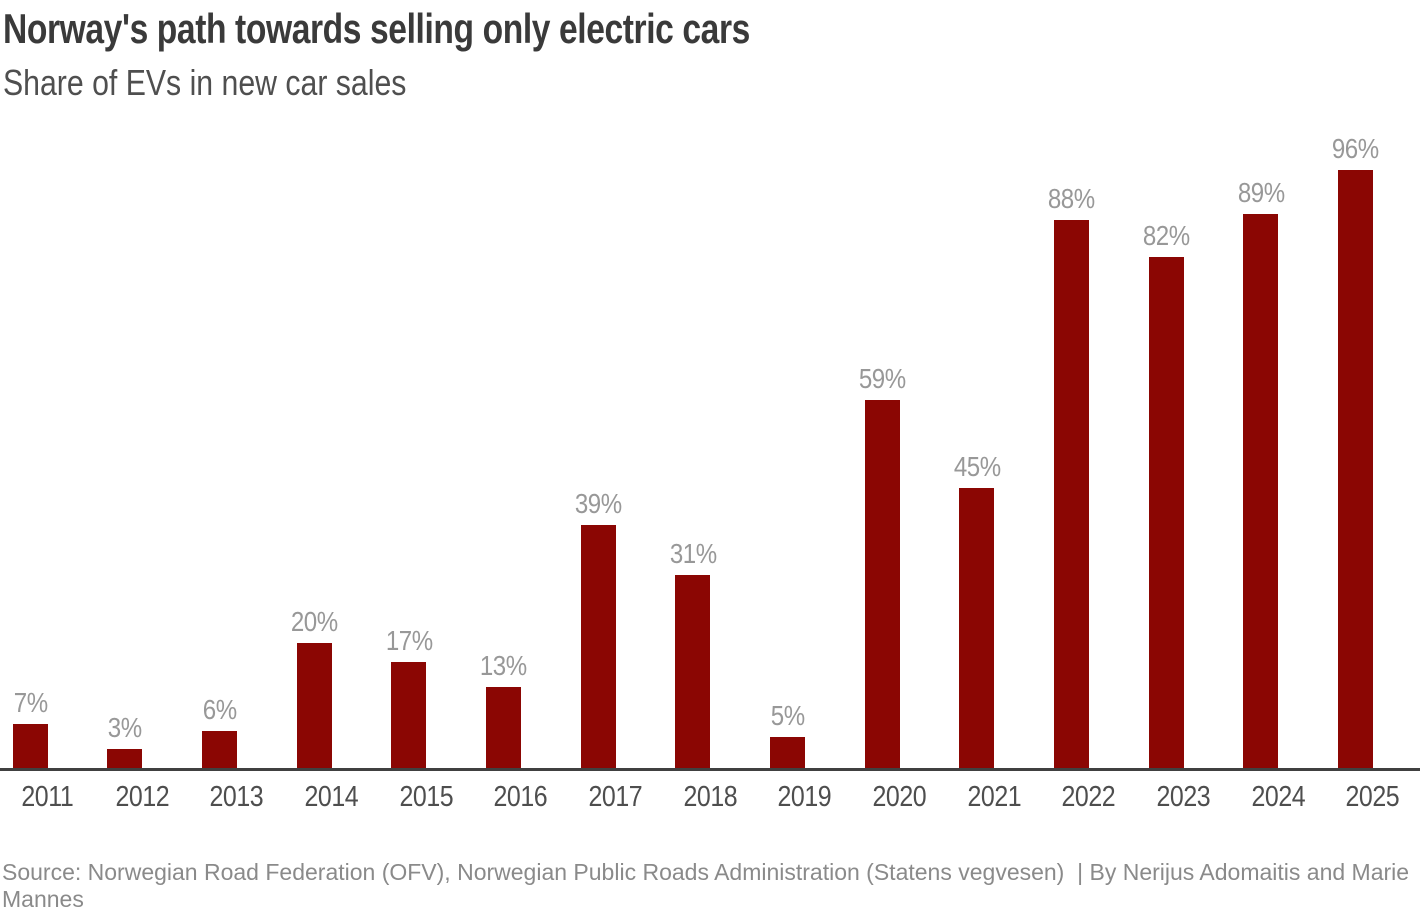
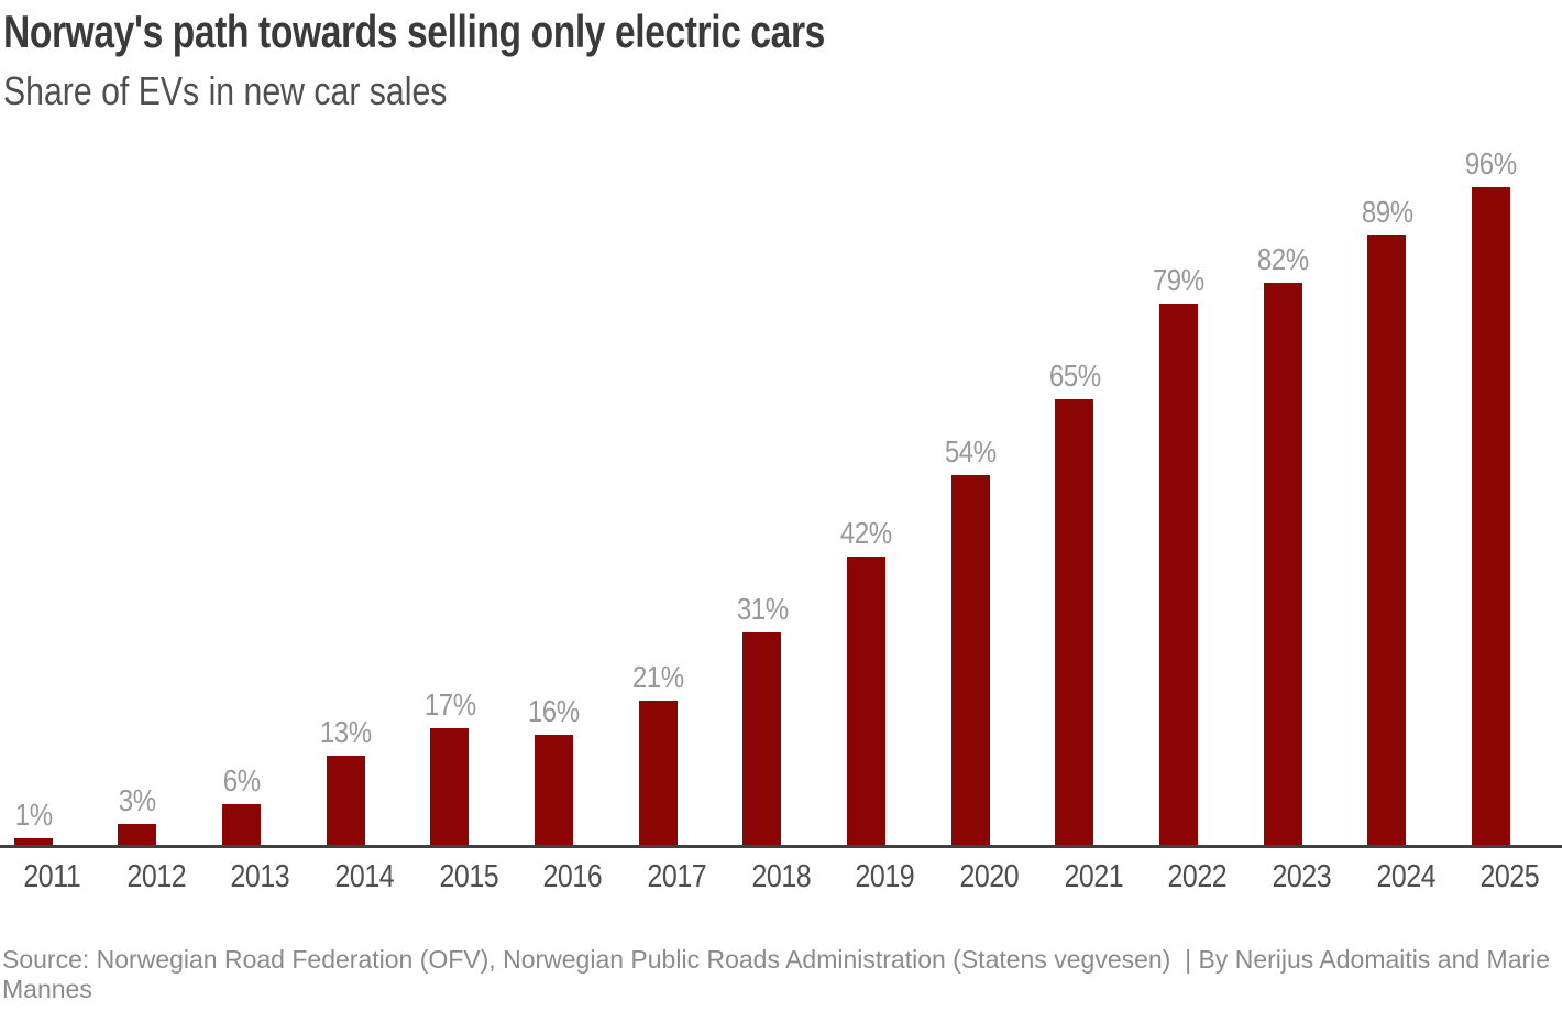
2011: 7% -> 1%
2014: 20% -> 13%
2016: 13% -> 16%
2017: 39% -> 21%
2019: 5% -> 42%
2020: 59% -> 54%
2021: 45% -> 65%
2022: 88% -> 79%
